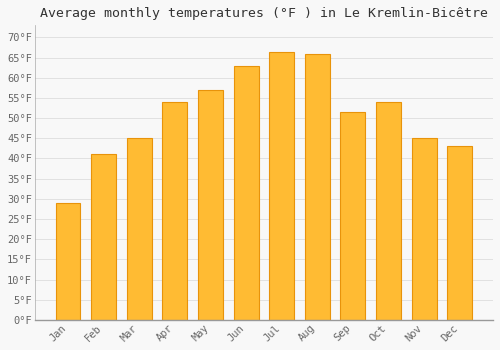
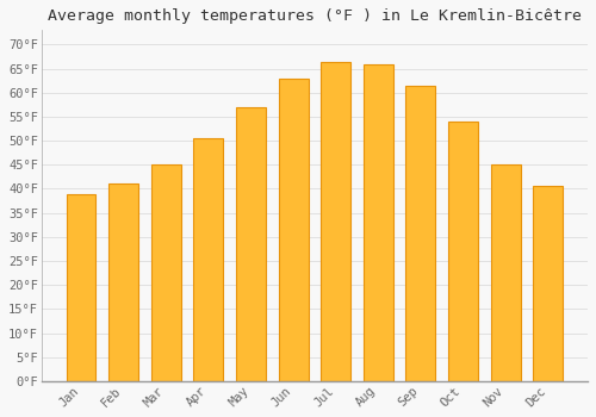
Jan: 29.0°F -> 39.0°F
Apr: 54.0°F -> 50.5°F
Sep: 51.5°F -> 61.5°F
Dec: 43.0°F -> 40.5°F
